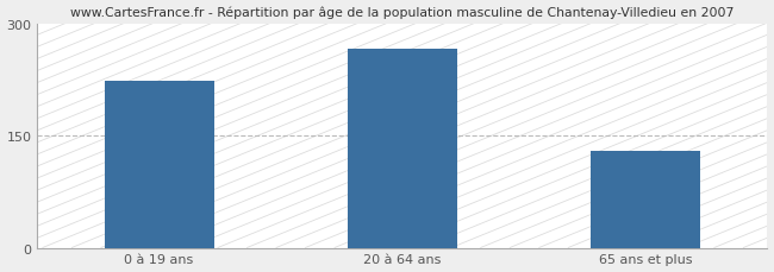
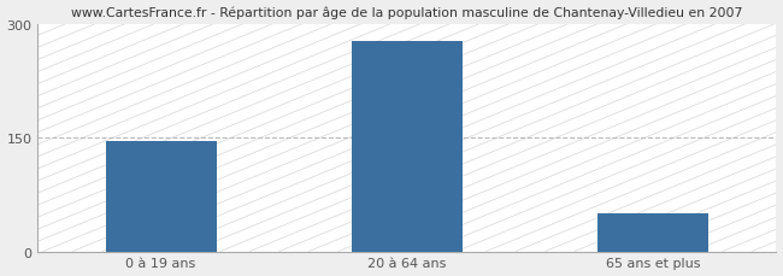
0 à 19 ans: 224 -> 145
20 à 64 ans: 266 -> 278
65 ans et plus: 130 -> 50
